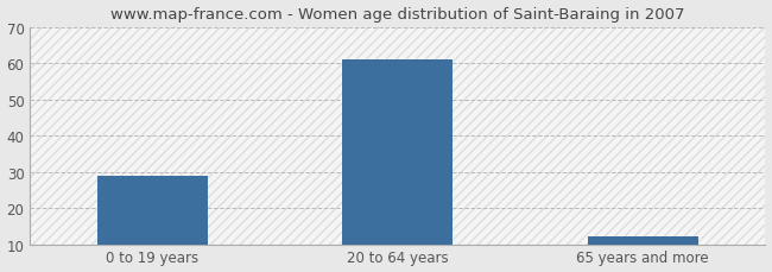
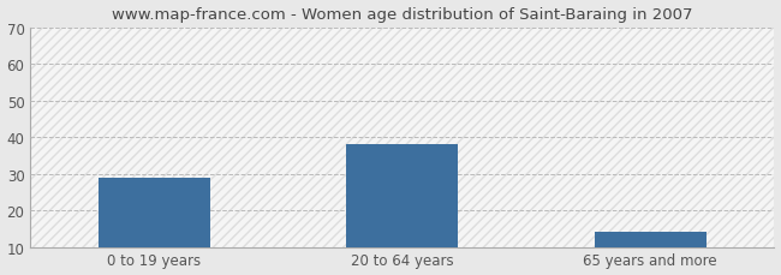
20 to 64 years: 61 -> 38
65 years and more: 12 -> 14
